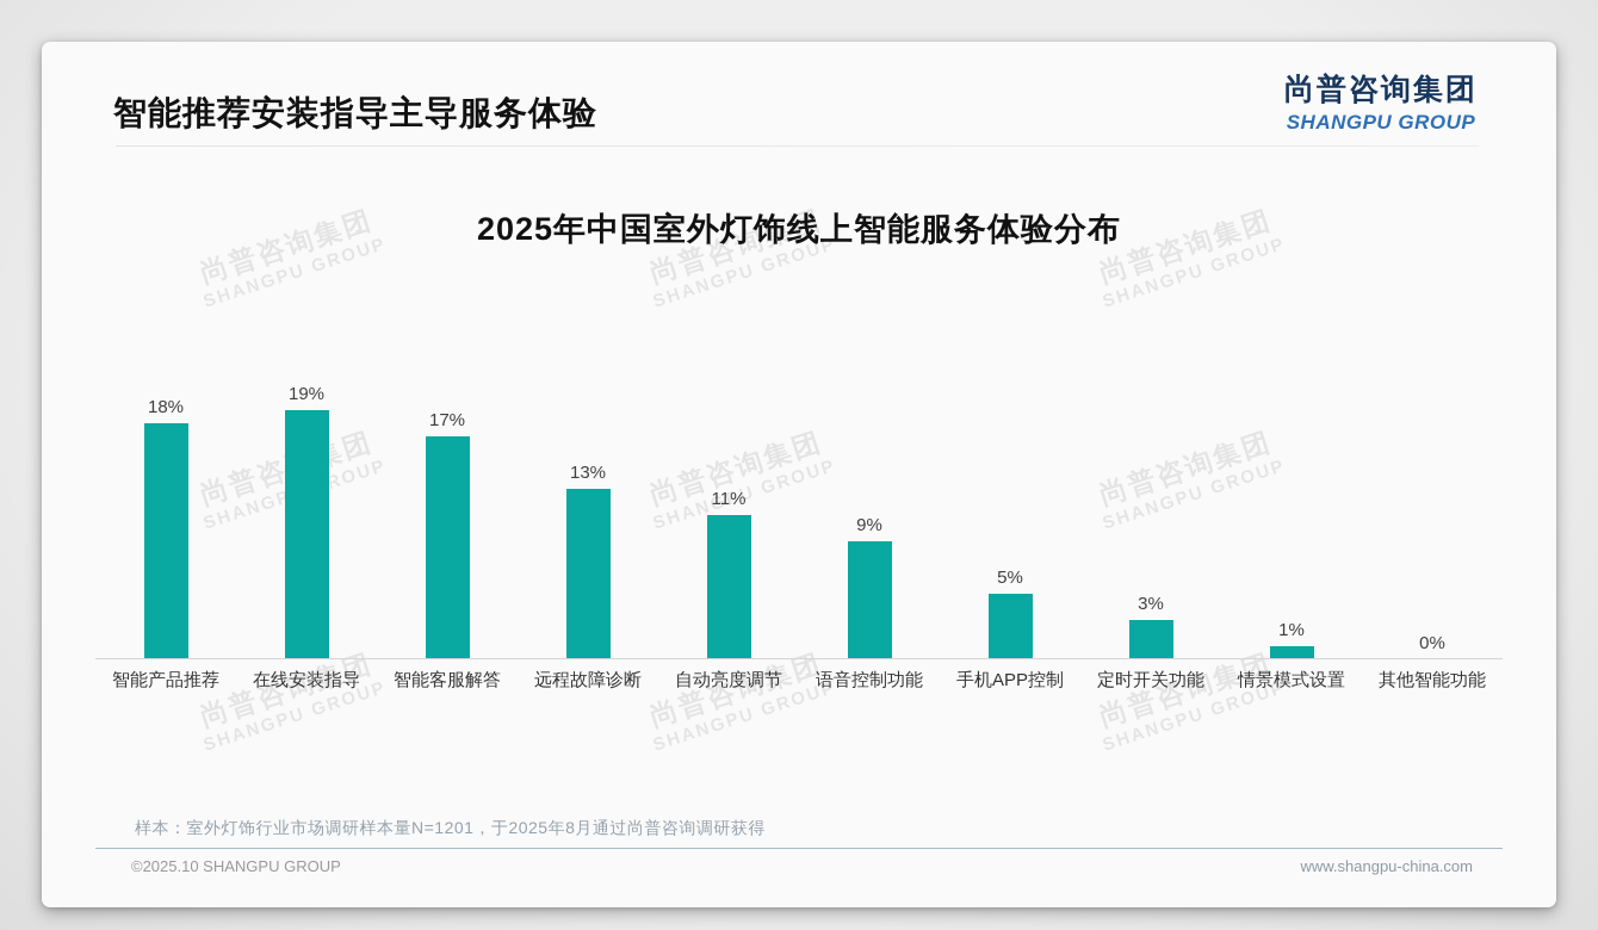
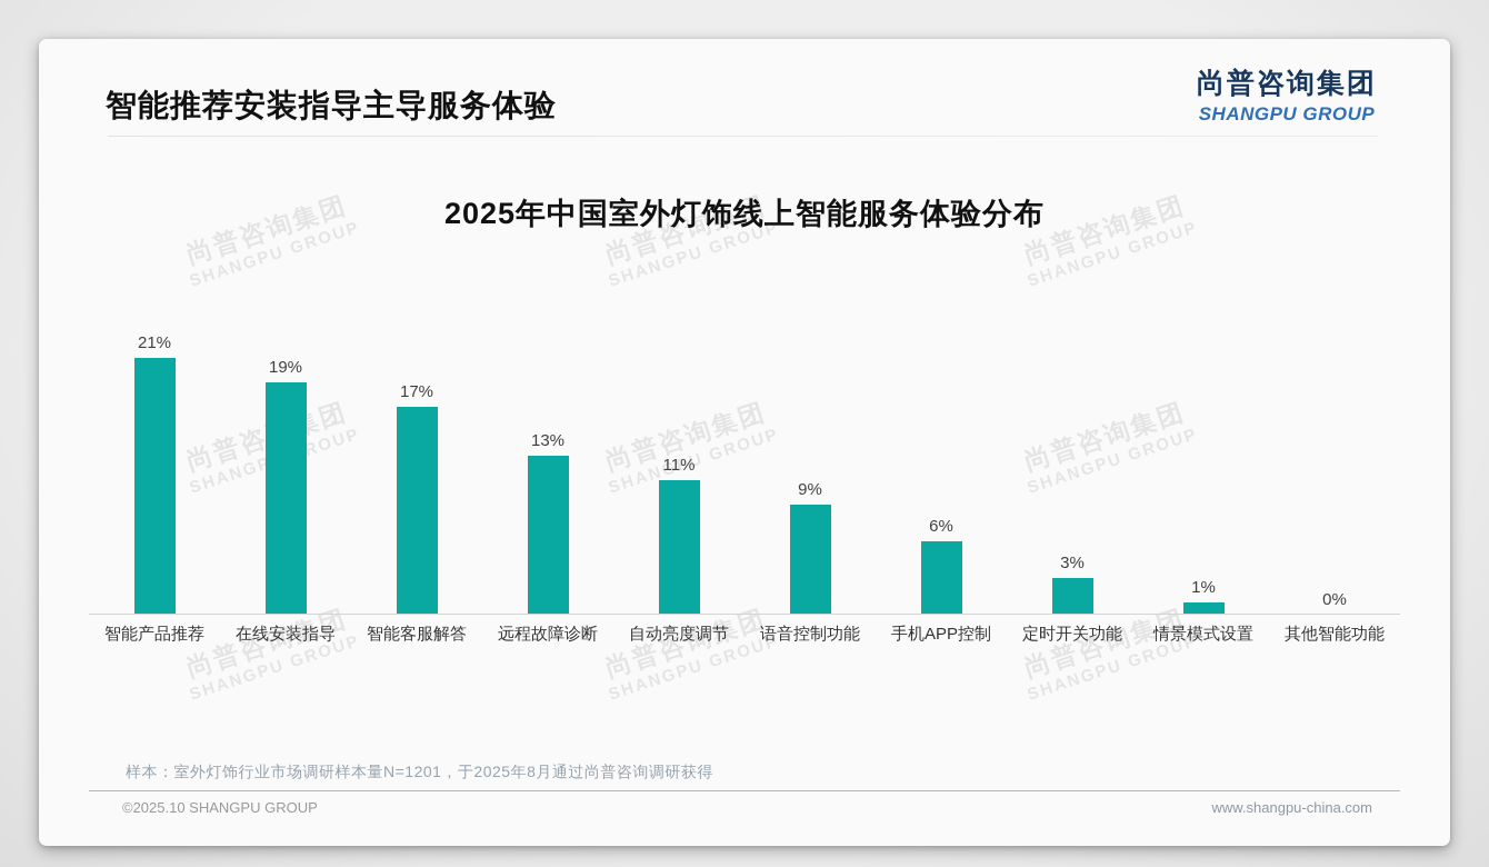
智能产品推荐: 18% -> 21%
手机APP控制: 5% -> 6%
